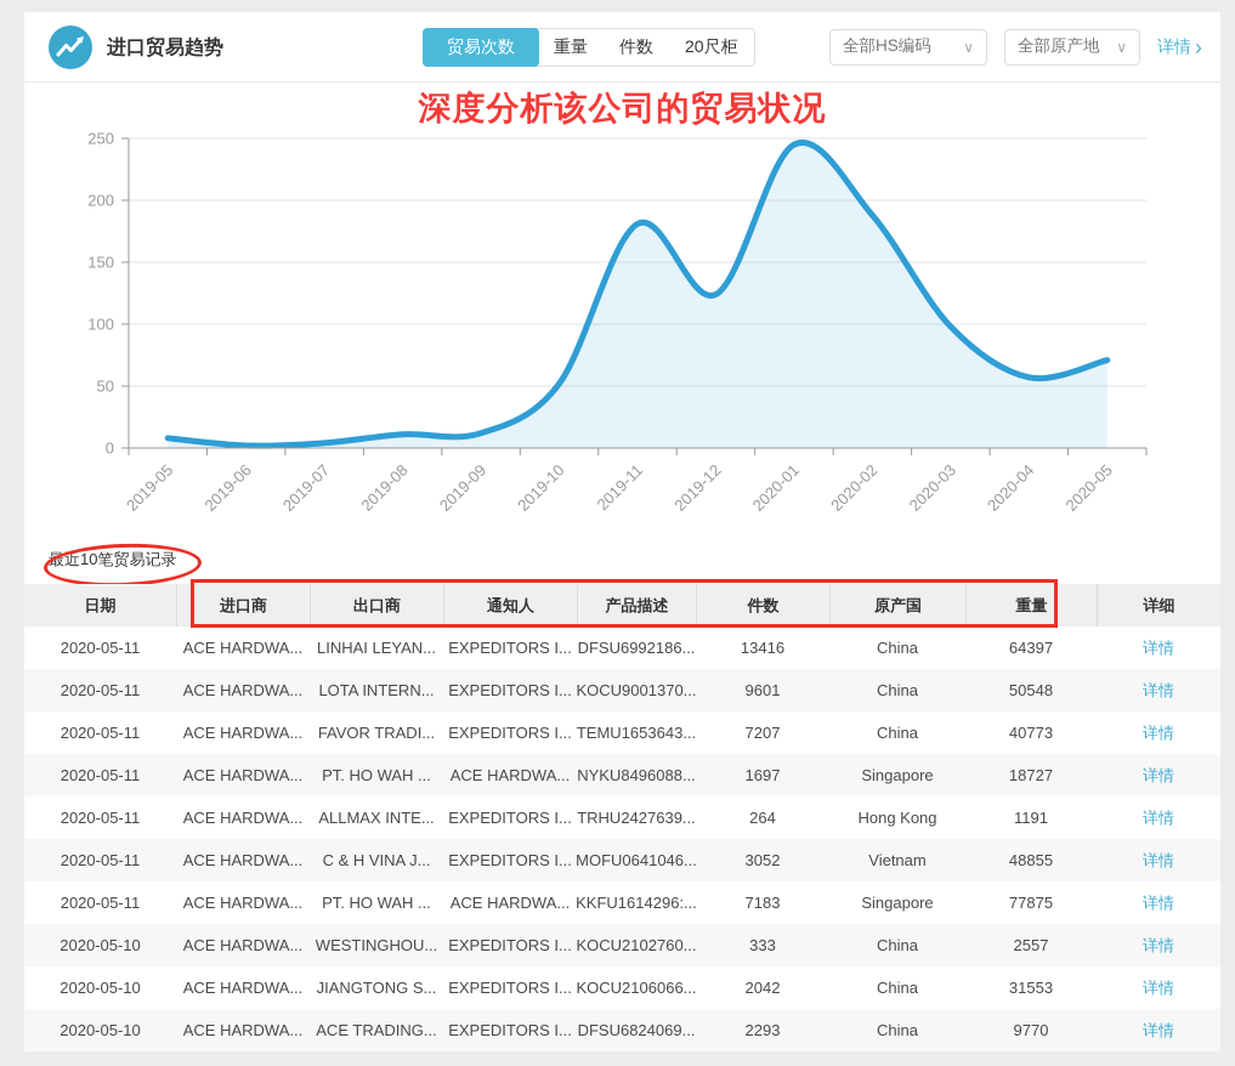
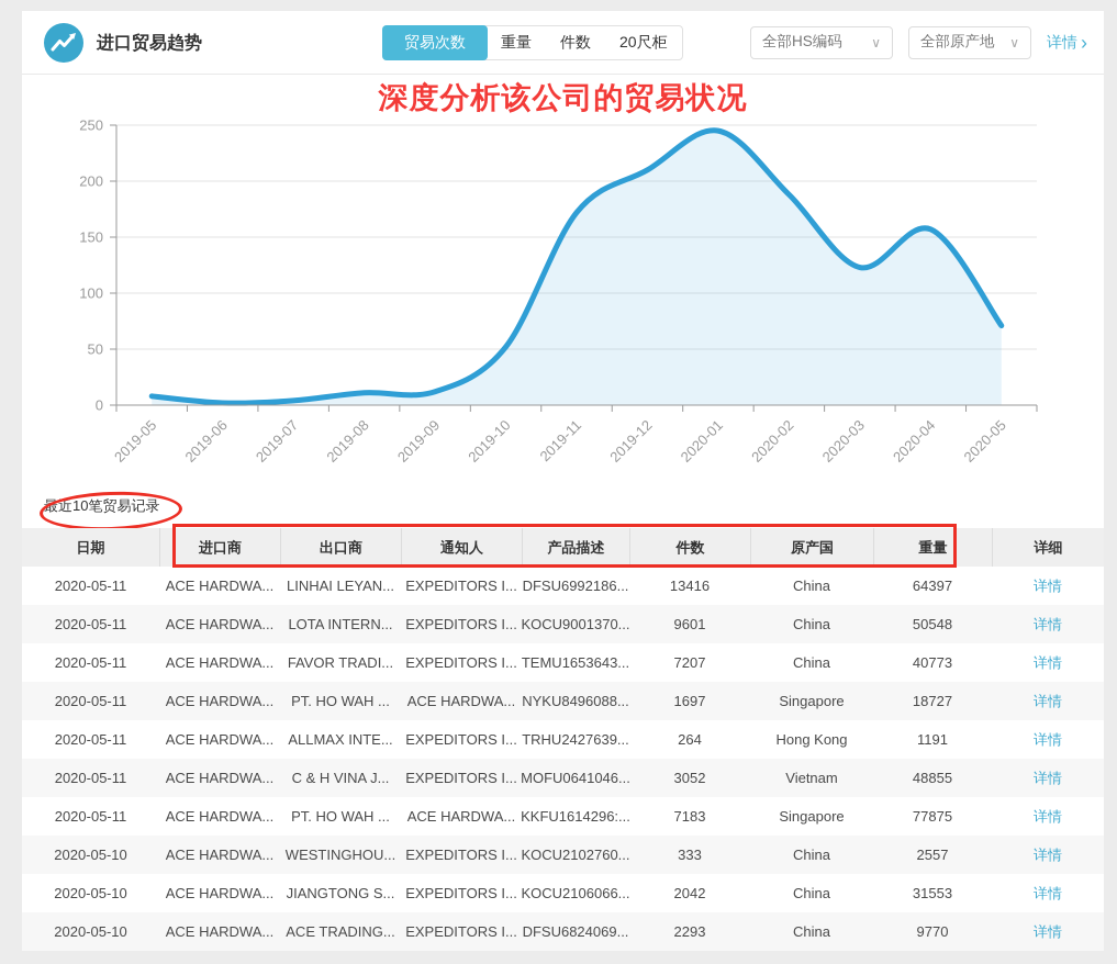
2019-11: 181 -> 172
2019-12: 124 -> 210
2020-03: 98 -> 123
2020-04: 57 -> 157
